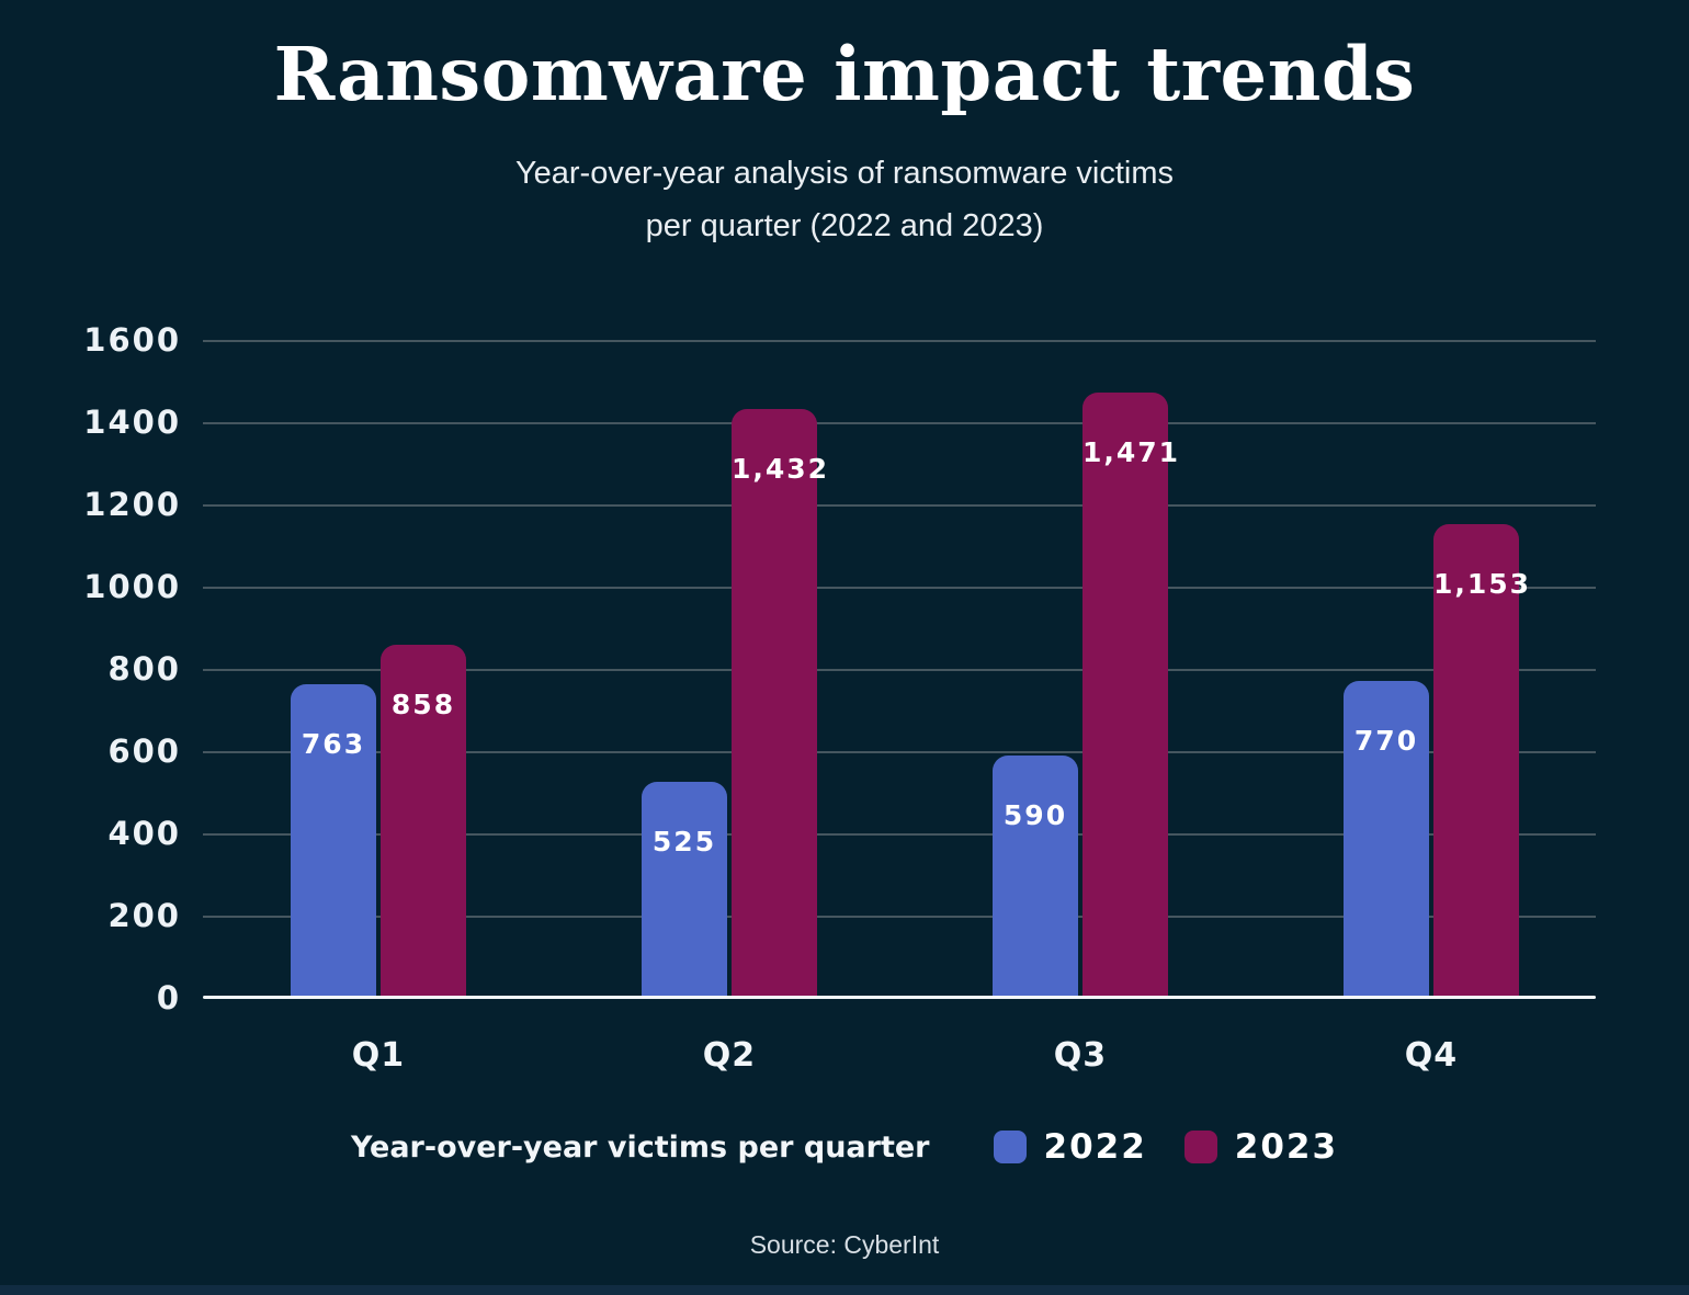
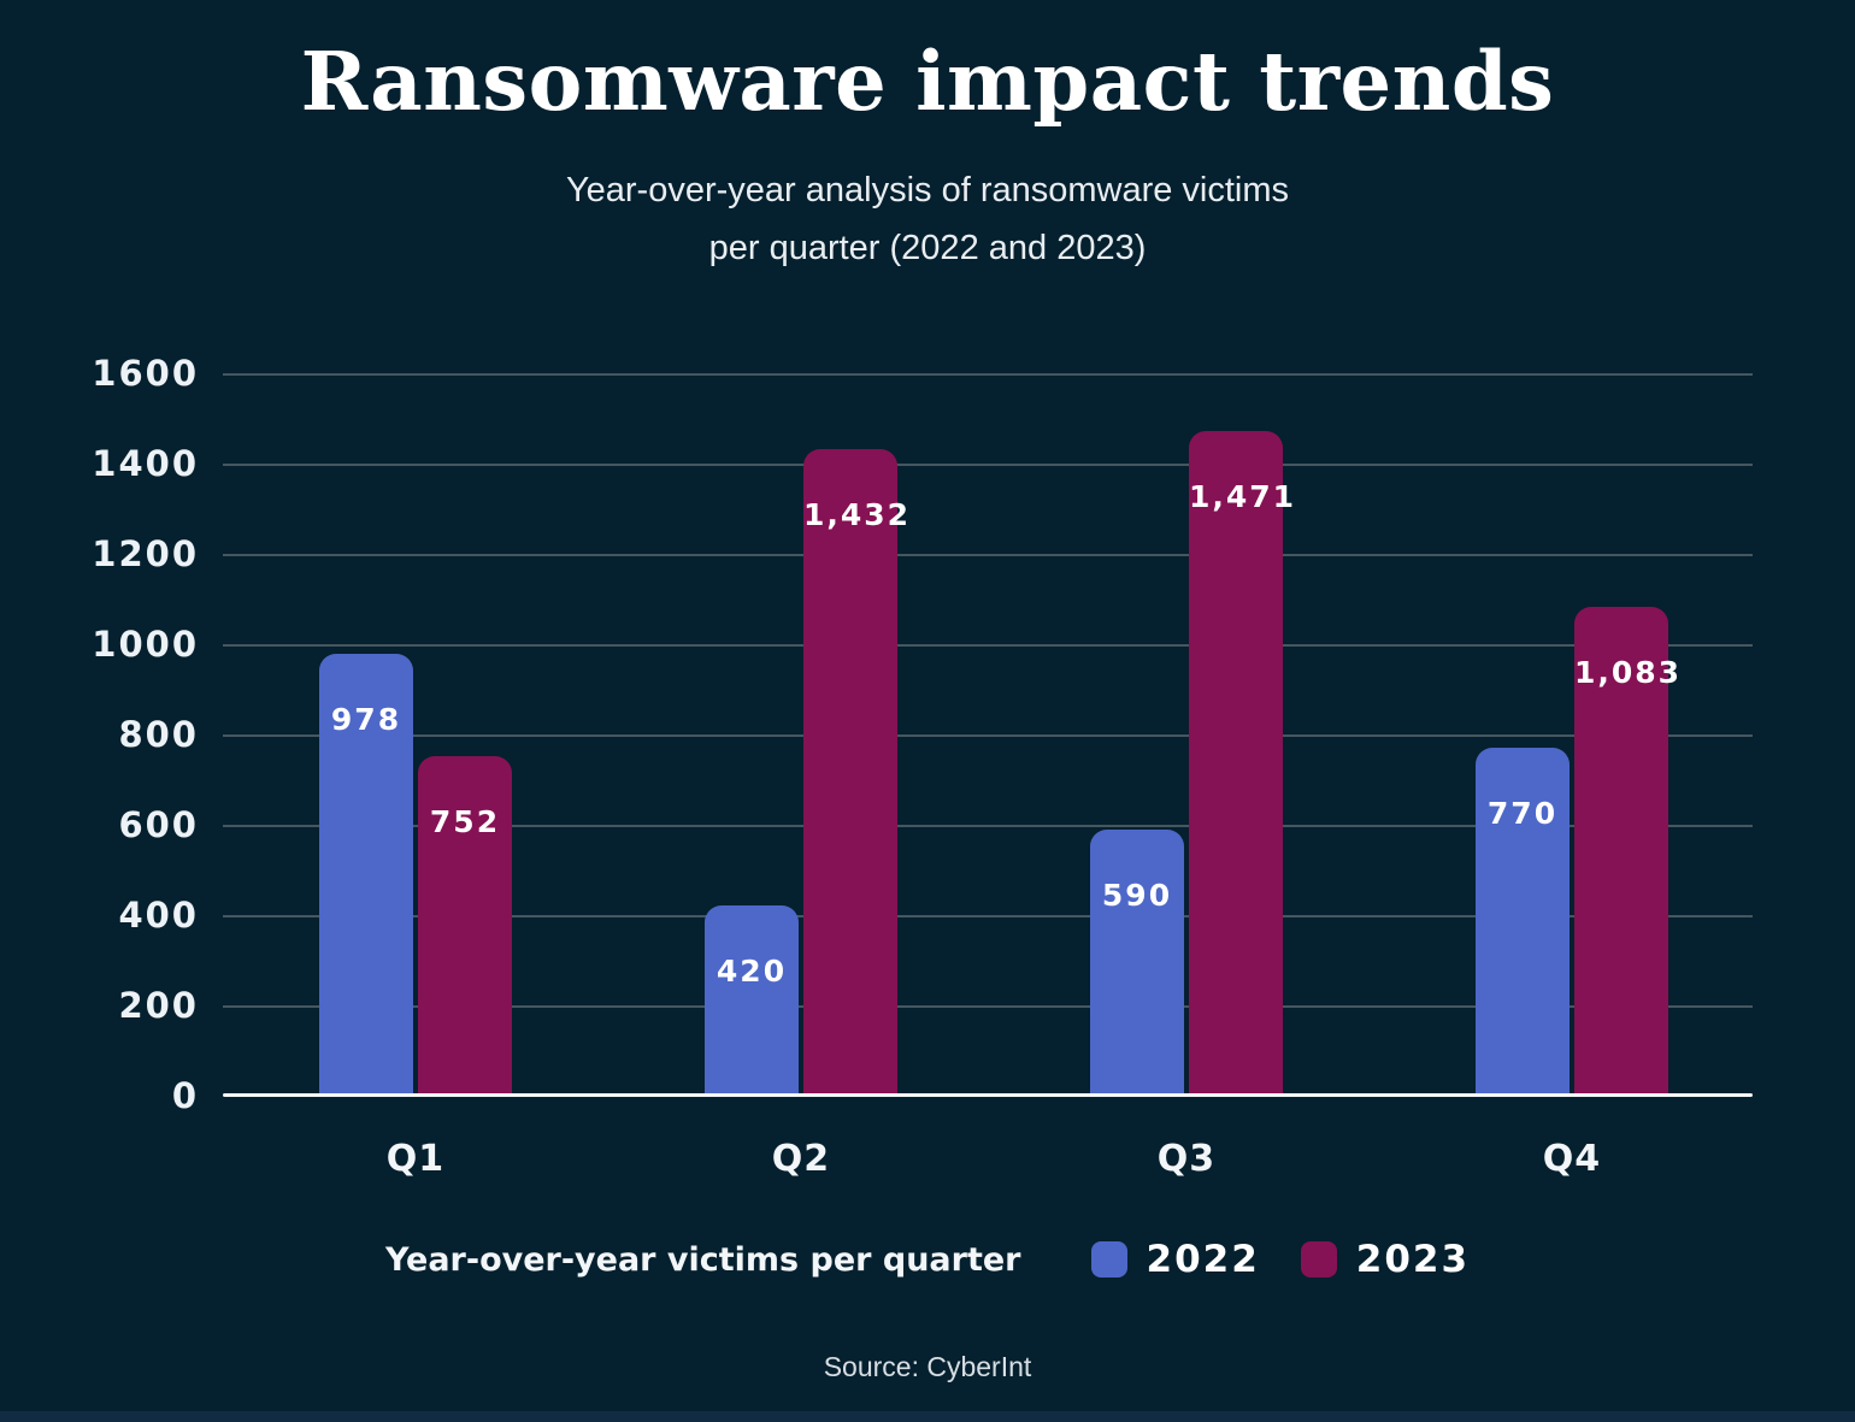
2022/Q1: 763 -> 978
2023/Q1: 858 -> 752
2022/Q2: 525 -> 420
2023/Q4: 1,153 -> 1,083
